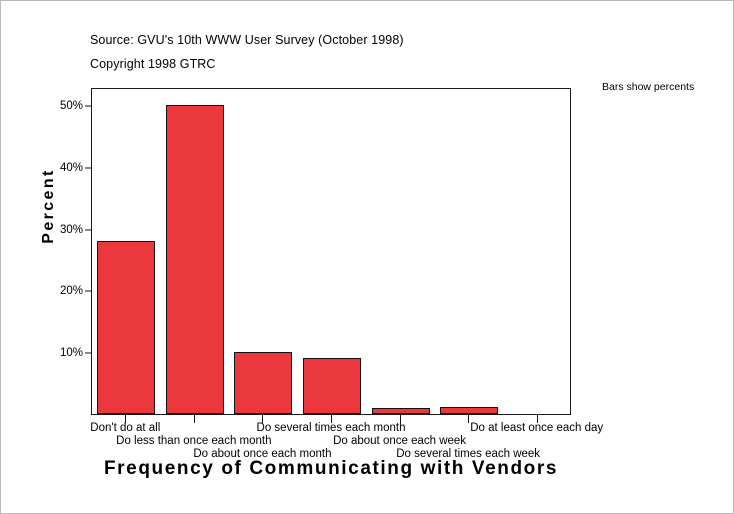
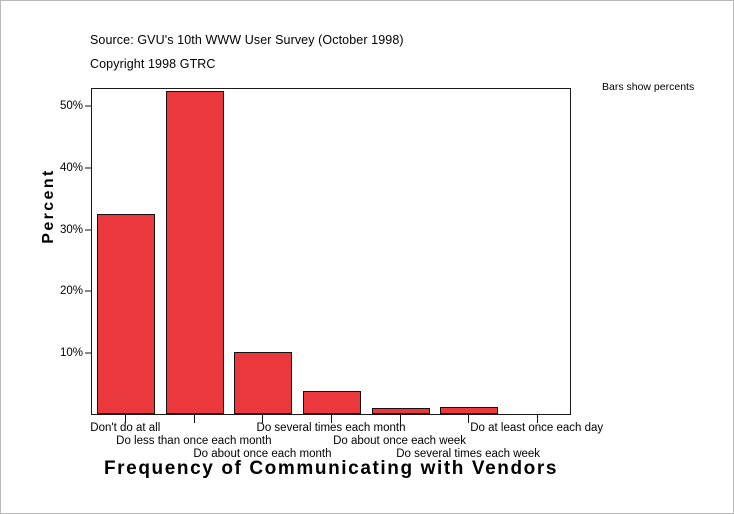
Don't do at all: 28% -> 32%
Do less than once each month: 50% -> 52%
Do several times each month: 9% -> 4%
